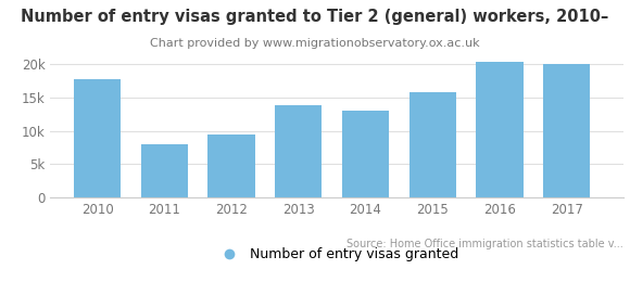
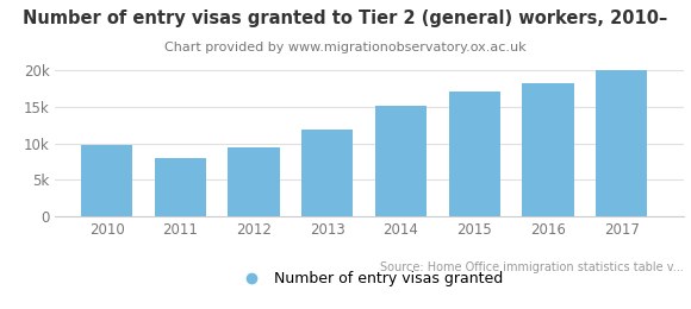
2010: 17.8k -> 9.8k
2013: 13.8k -> 11.8k
2014: 13.0k -> 15.2k
2015: 15.8k -> 17.1k
2016: 20.4k -> 18.3k
